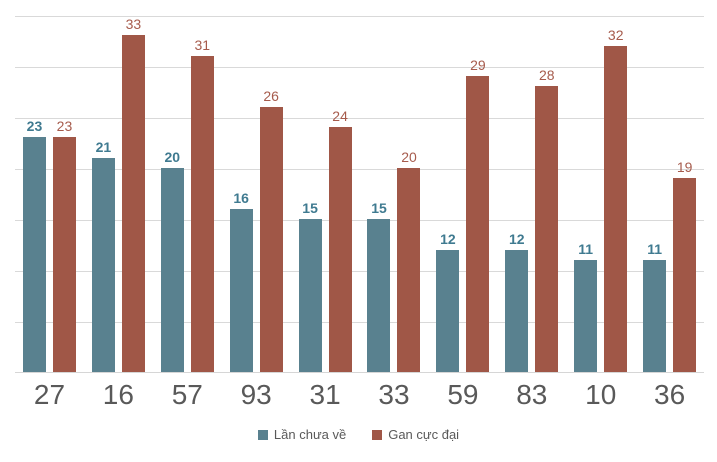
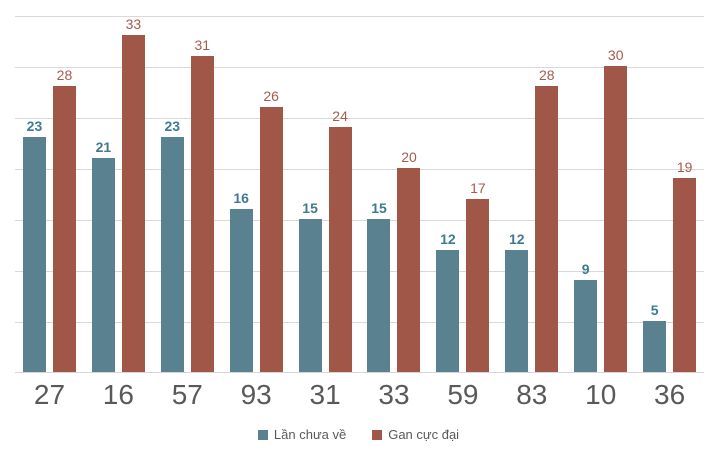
Gan cực đại/27: 23 -> 28
Lần chưa về/57: 20 -> 23
Gan cực đại/59: 29 -> 17
Lần chưa về/10: 11 -> 9
Gan cực đại/10: 32 -> 30
Lần chưa về/36: 11 -> 5
